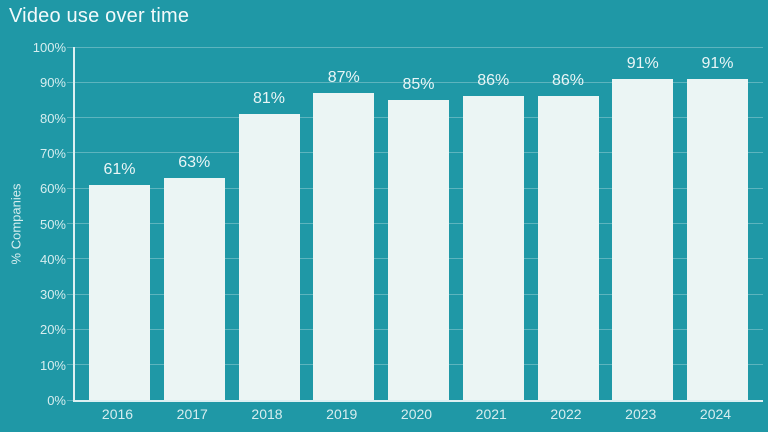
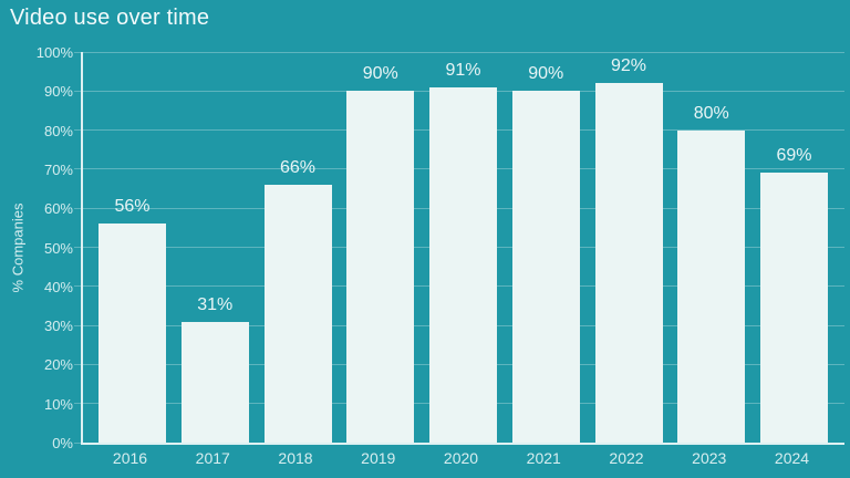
2016: 61% -> 56%
2017: 63% -> 31%
2018: 81% -> 66%
2019: 87% -> 90%
2020: 85% -> 91%
2021: 86% -> 90%
2022: 86% -> 92%
2023: 91% -> 80%
2024: 91% -> 69%
